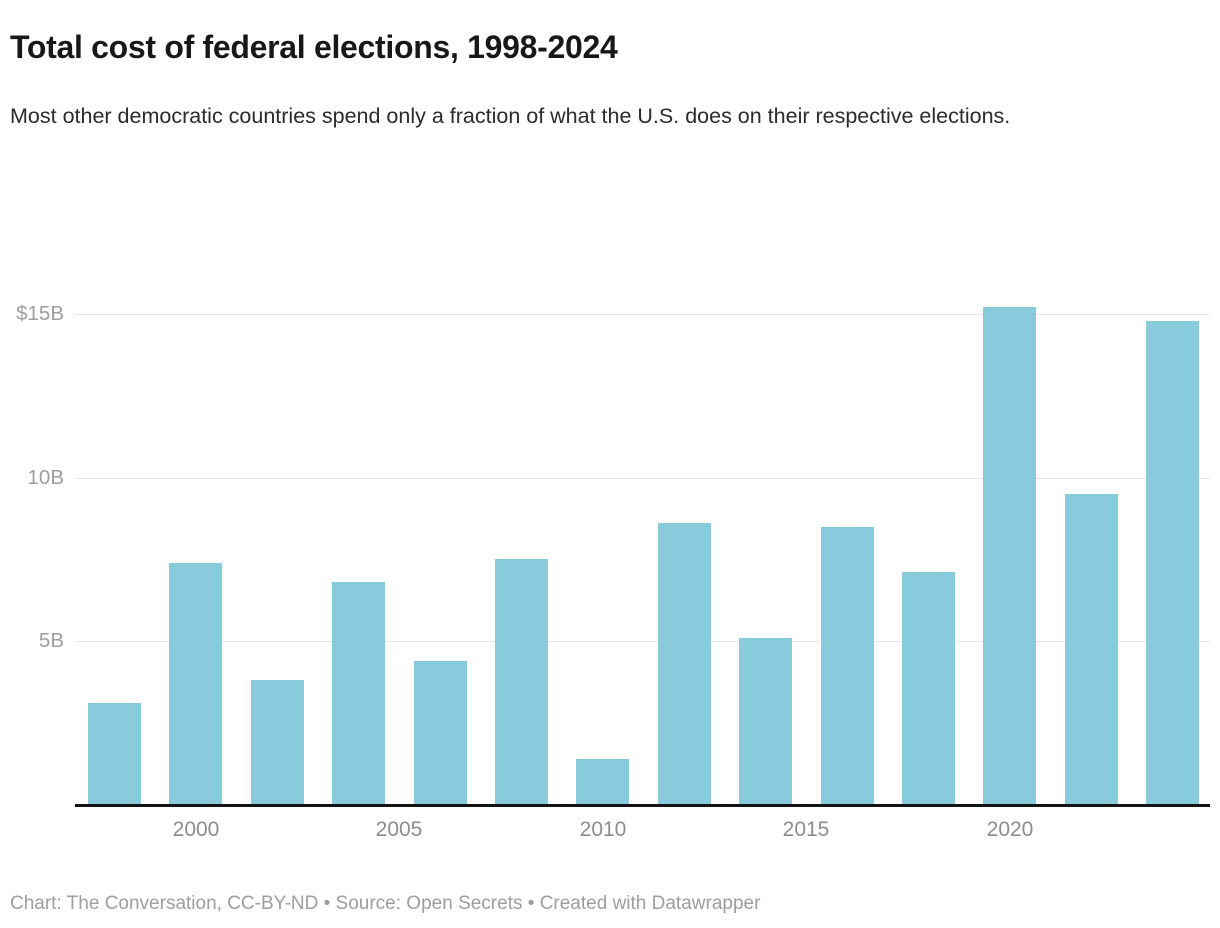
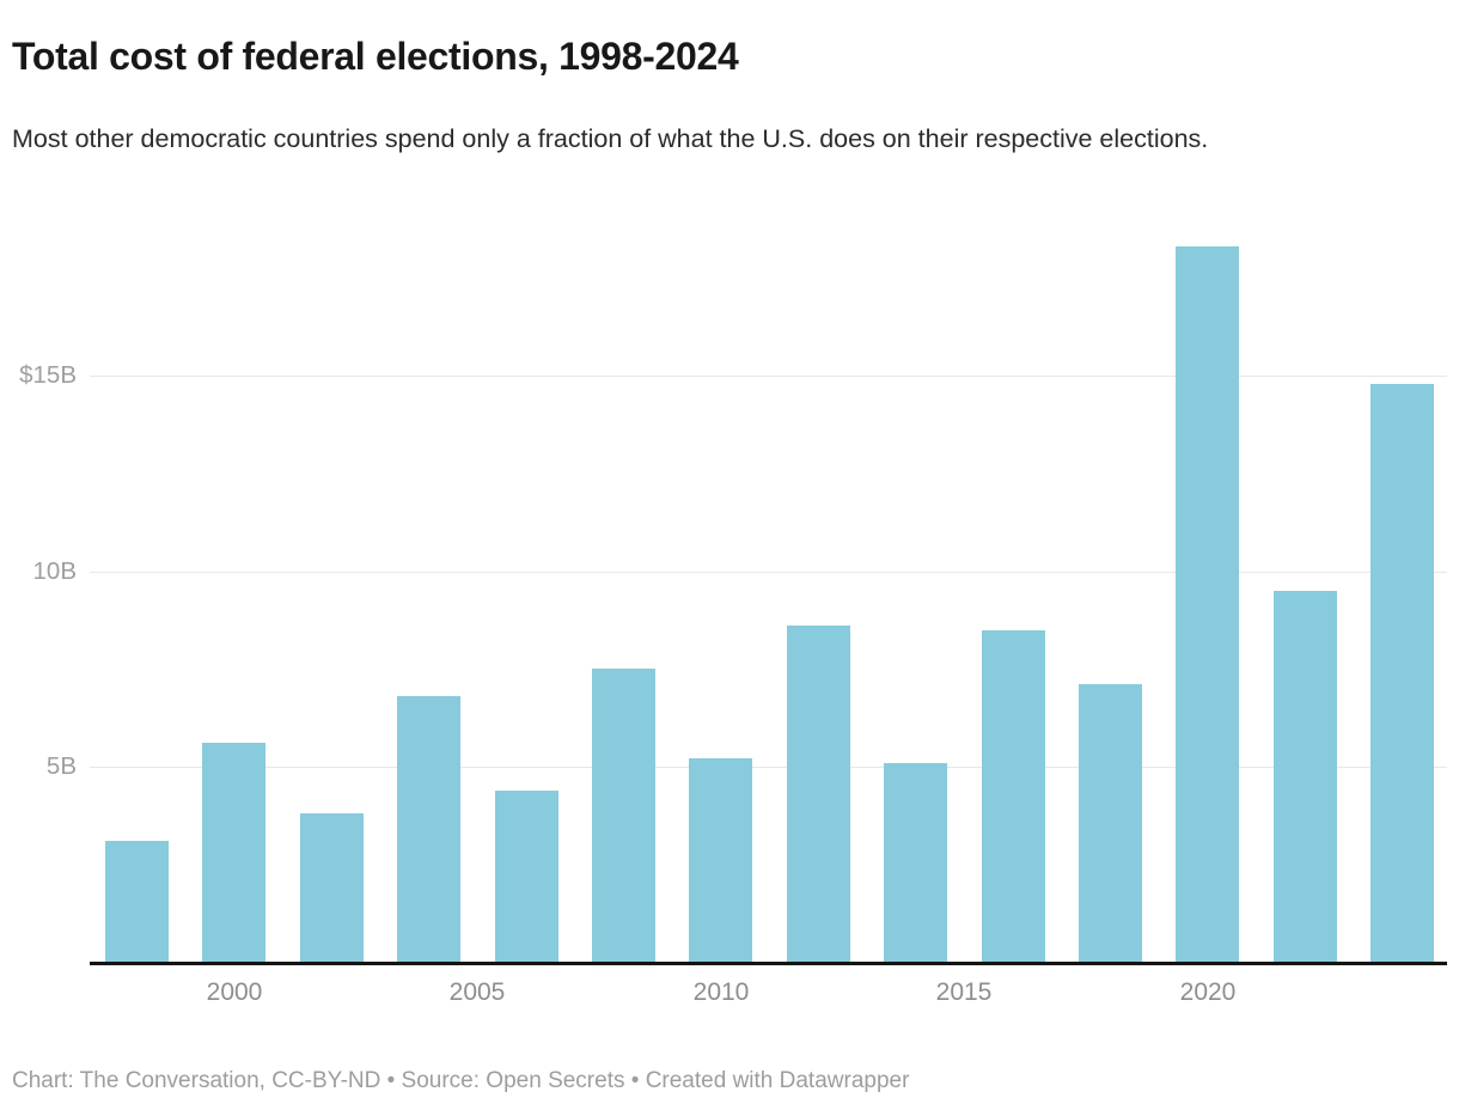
2000: $7.4B -> $5.6B
2010: $1.4B -> $5.2B
2020: $15.2B -> $18.3B
